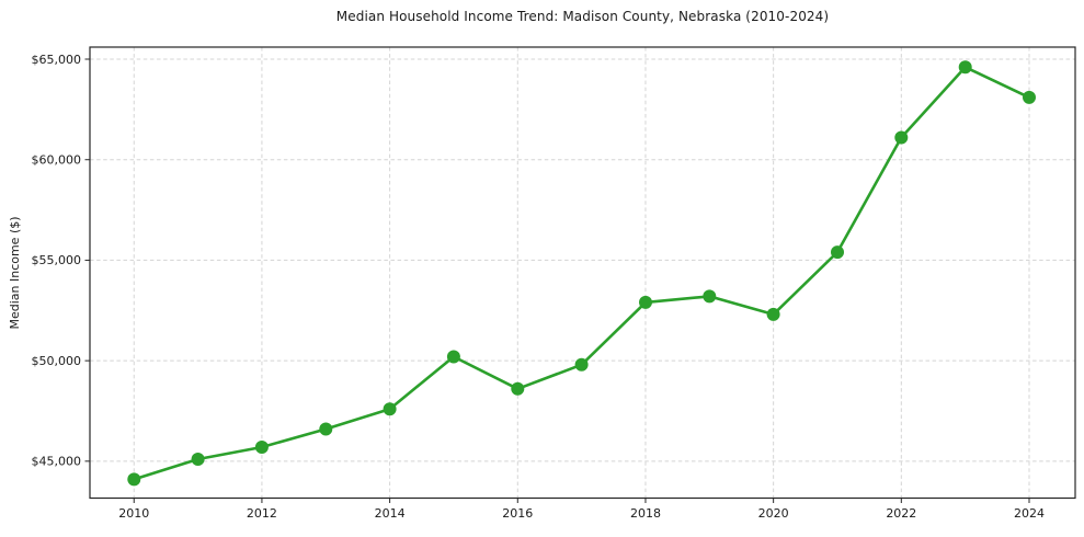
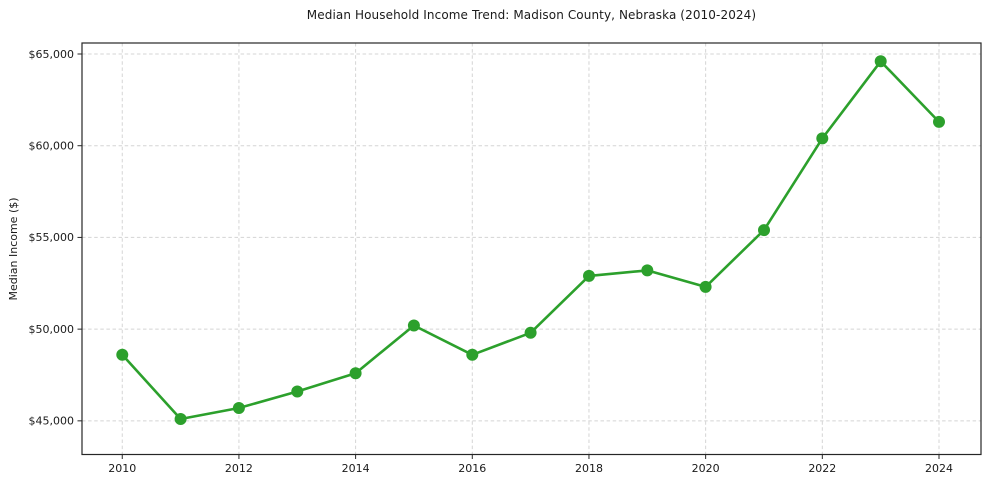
2010: $44100 -> $48600
2022: $61100 -> $60400
2024: $63100 -> $61300
